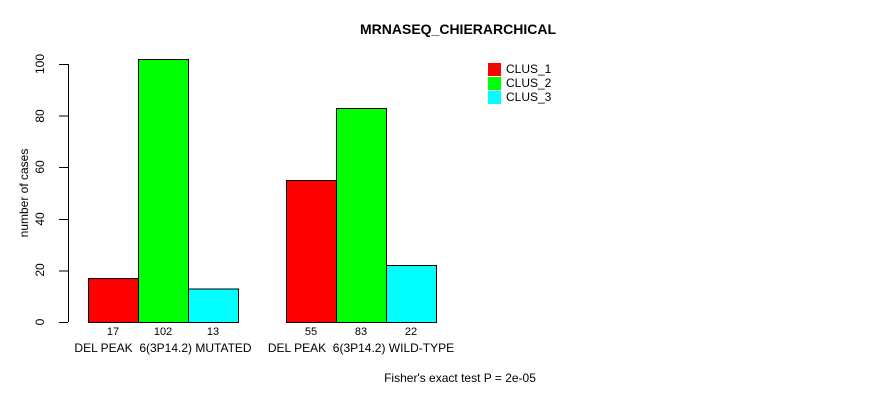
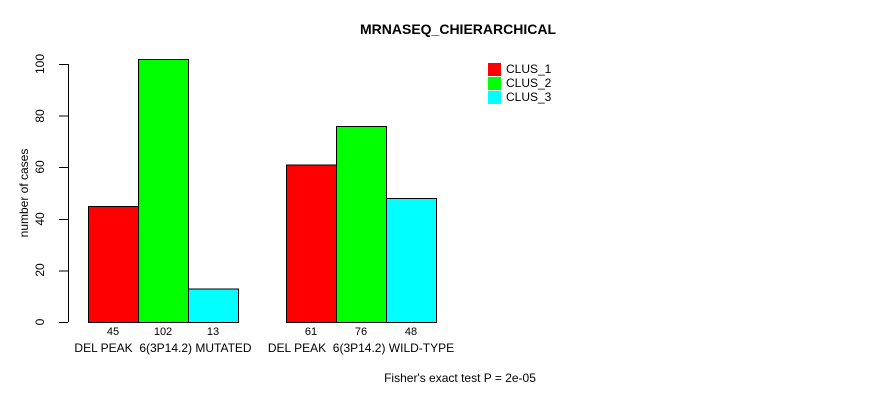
CLUS_1/DEL PEAK 6(3P14.2) MUTATED: 17 -> 45
CLUS_1/DEL PEAK 6(3P14.2) WILD-TYPE: 55 -> 61
CLUS_2/DEL PEAK 6(3P14.2) WILD-TYPE: 83 -> 76
CLUS_3/DEL PEAK 6(3P14.2) WILD-TYPE: 22 -> 48
